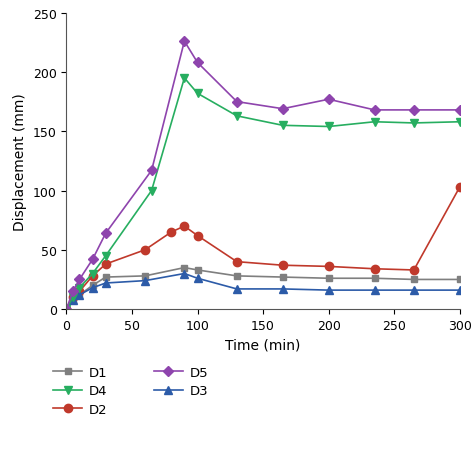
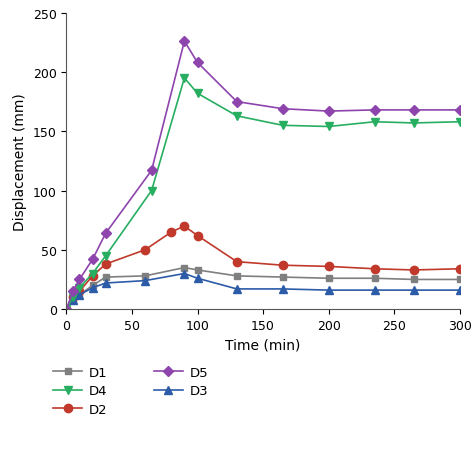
D5/200: 177 -> 167
D2/300: 103 -> 34
